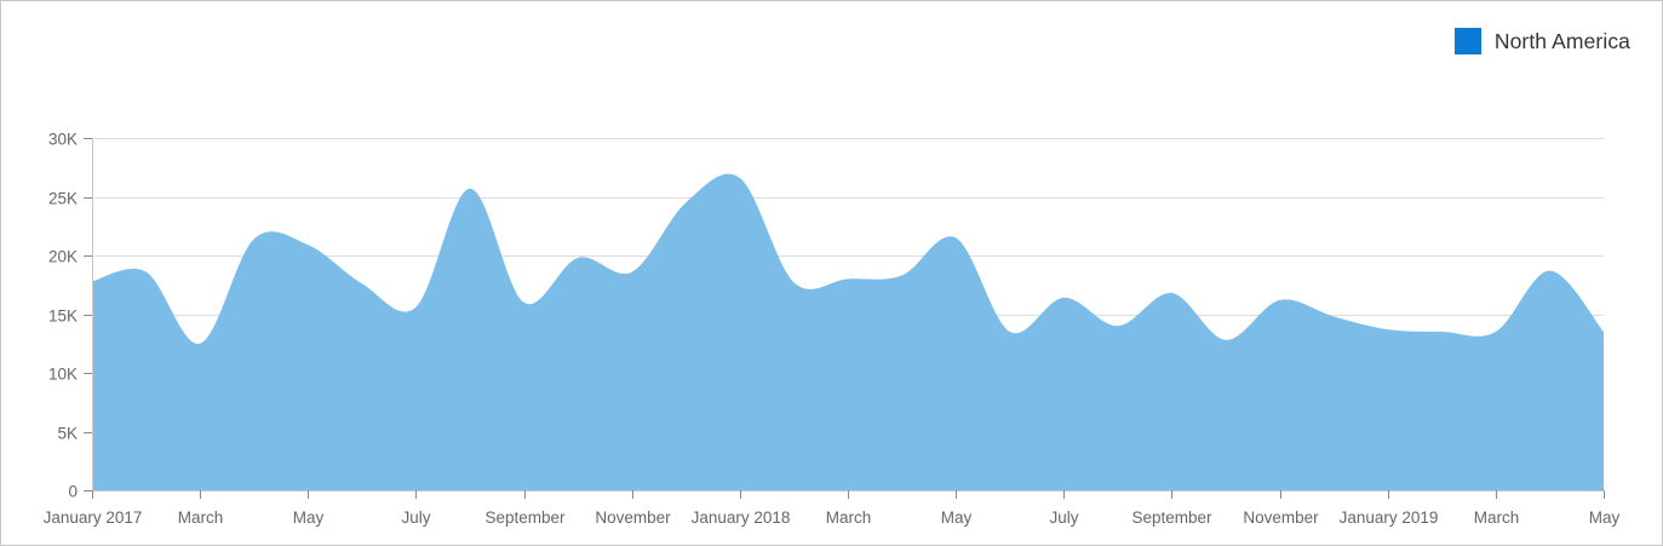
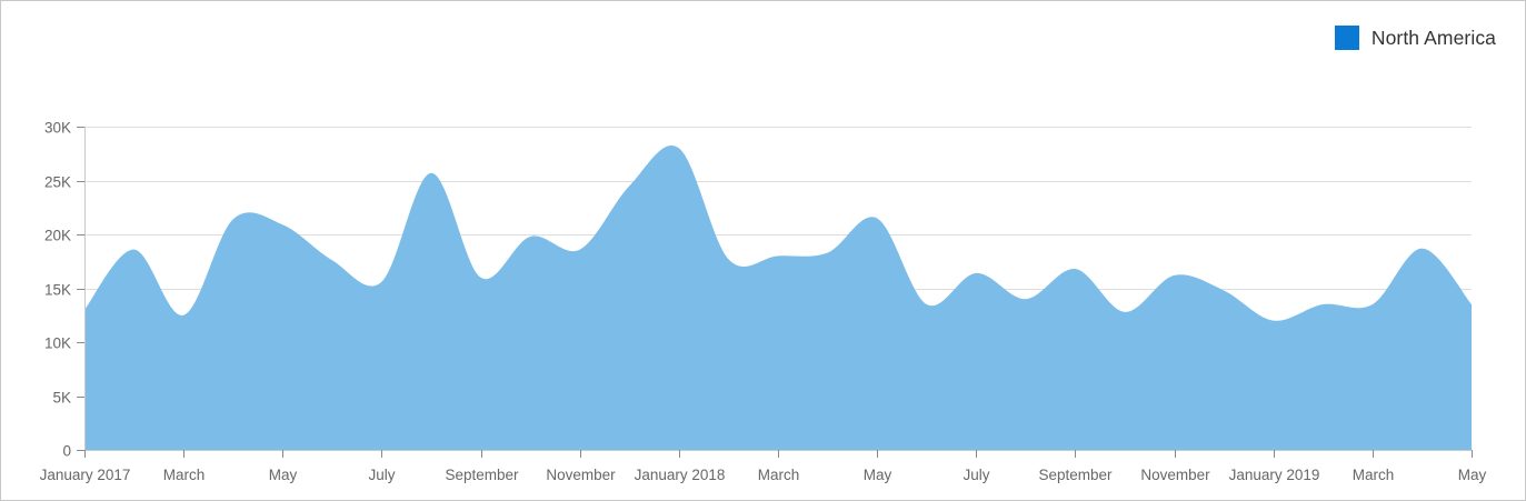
January 2017: 18K -> 13K
January 2018: 27K -> 28K
January 2019: 14K -> 12K
